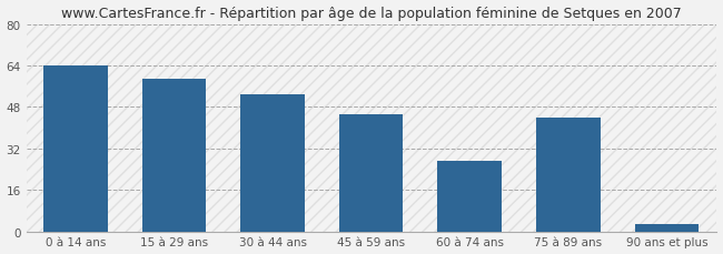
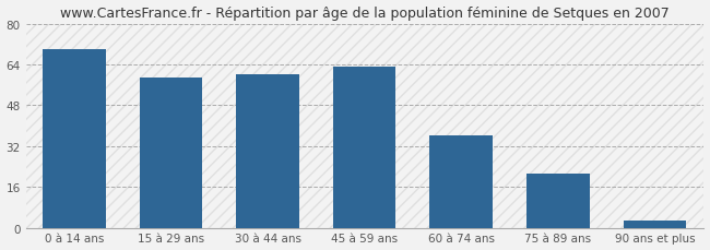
0 à 14 ans: 64 -> 70
30 à 44 ans: 53 -> 60
45 à 59 ans: 45 -> 63
60 à 74 ans: 27 -> 36
75 à 89 ans: 44 -> 21
